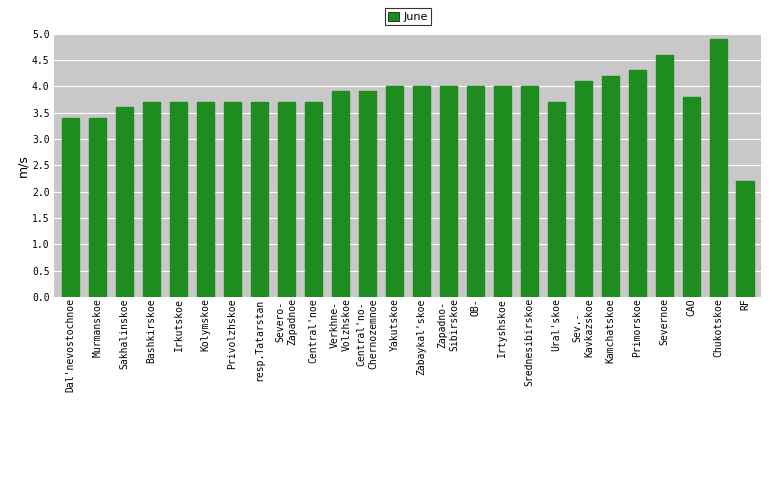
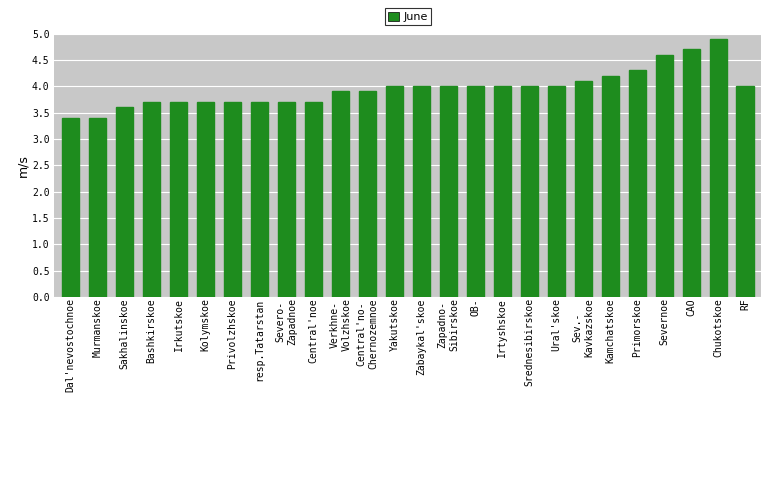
Ural'skoe: 3.7 -> 4.0
CAO: 3.8 -> 4.7
RF: 2.2 -> 4.0
